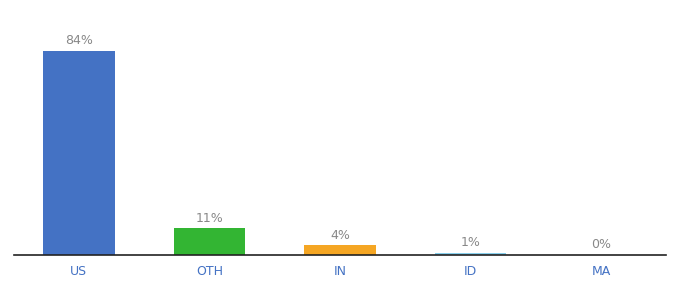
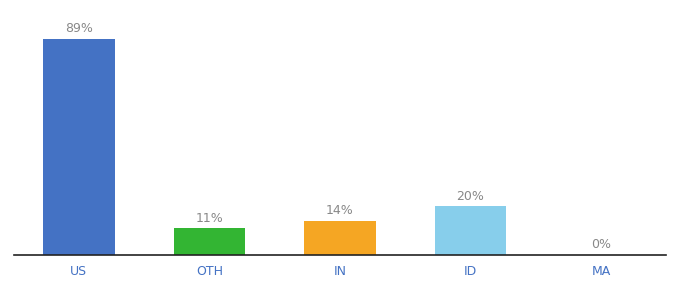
US: 84% -> 89%
IN: 4% -> 14%
ID: 1% -> 20%
